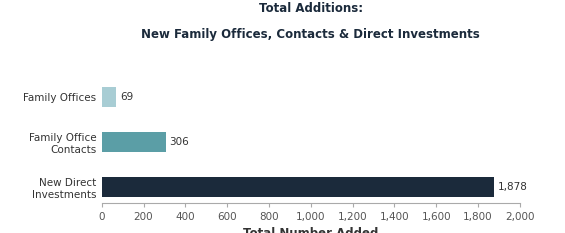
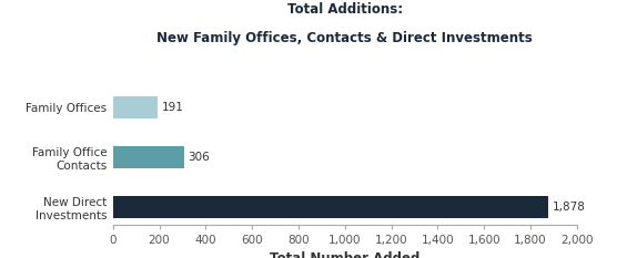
Family Offices: 69 -> 191
